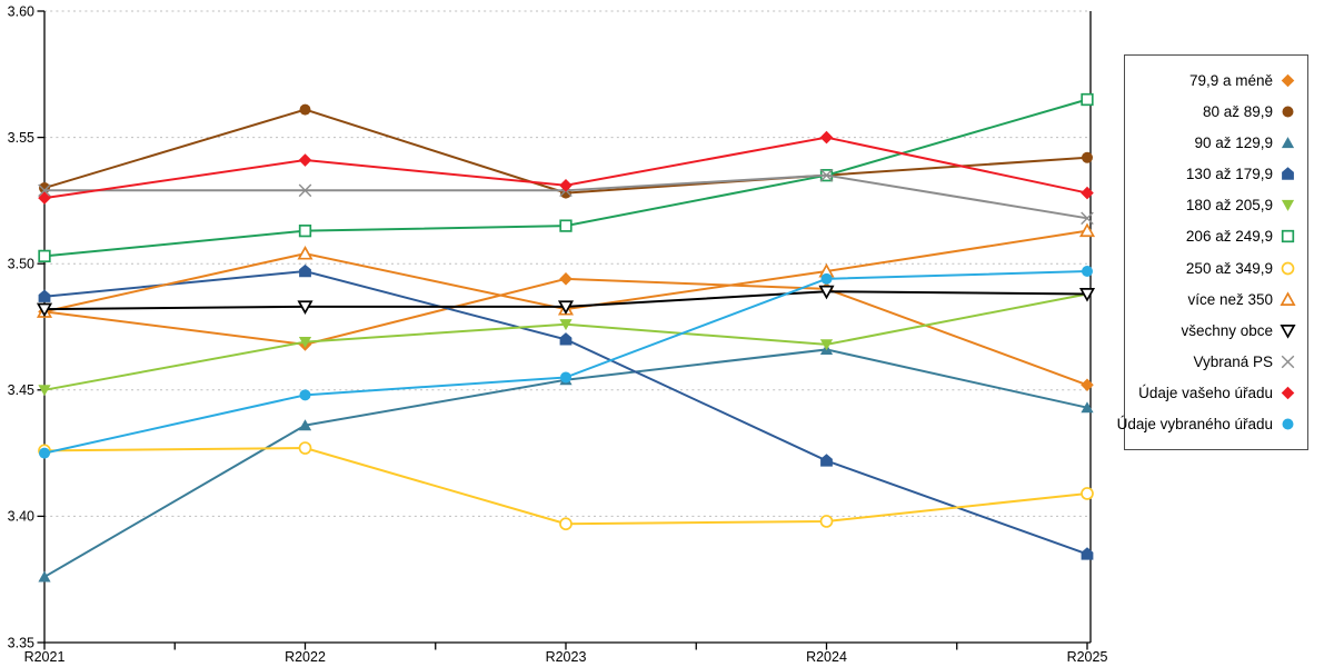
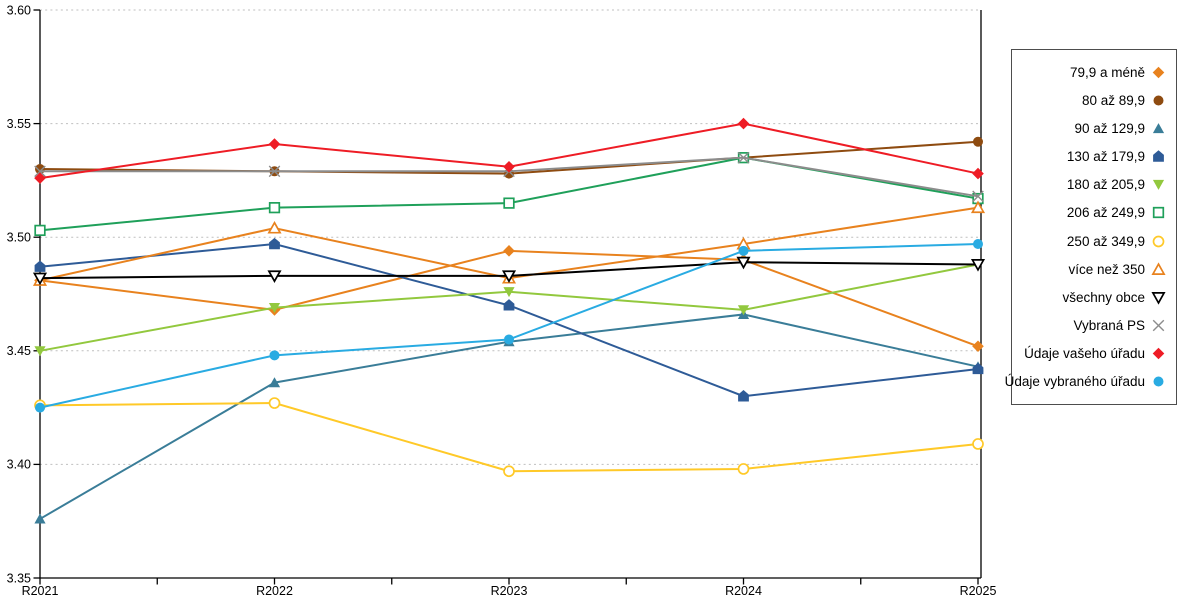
80 až 89,9/R2022: 3.561 -> 3.529
130 až 179,9/R2024: 3.422 -> 3.430
130 až 179,9/R2025: 3.385 -> 3.442
206 až 249,9/R2025: 3.565 -> 3.517
